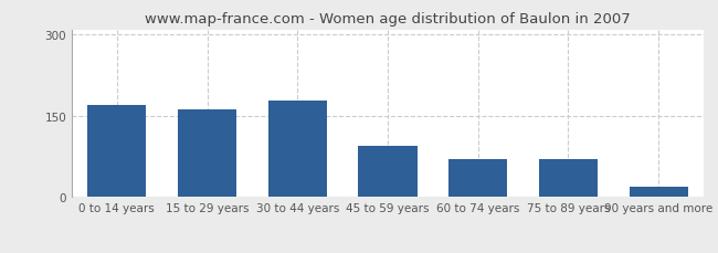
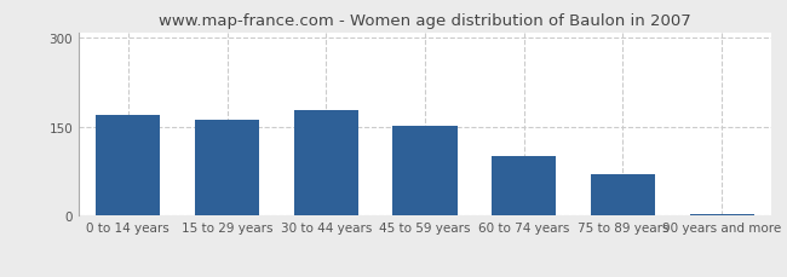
45 to 59 years: 95 -> 152
60 to 74 years: 70 -> 100
90 years and more: 20 -> 3
